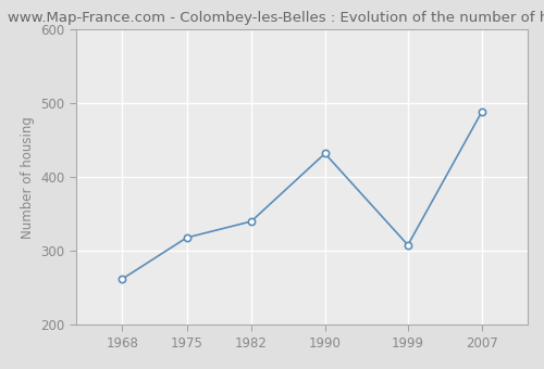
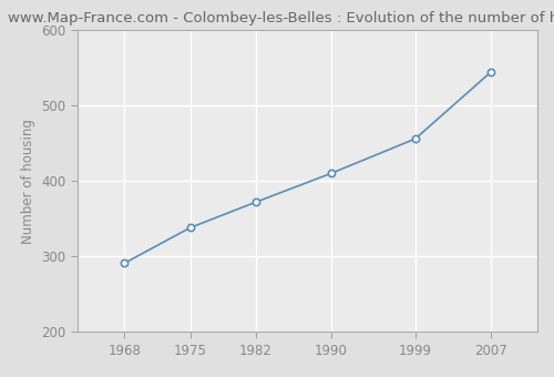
1968: 262 -> 291
1975: 318 -> 338
1982: 340 -> 372
1990: 432 -> 410
1999: 308 -> 456
2007: 488 -> 544
